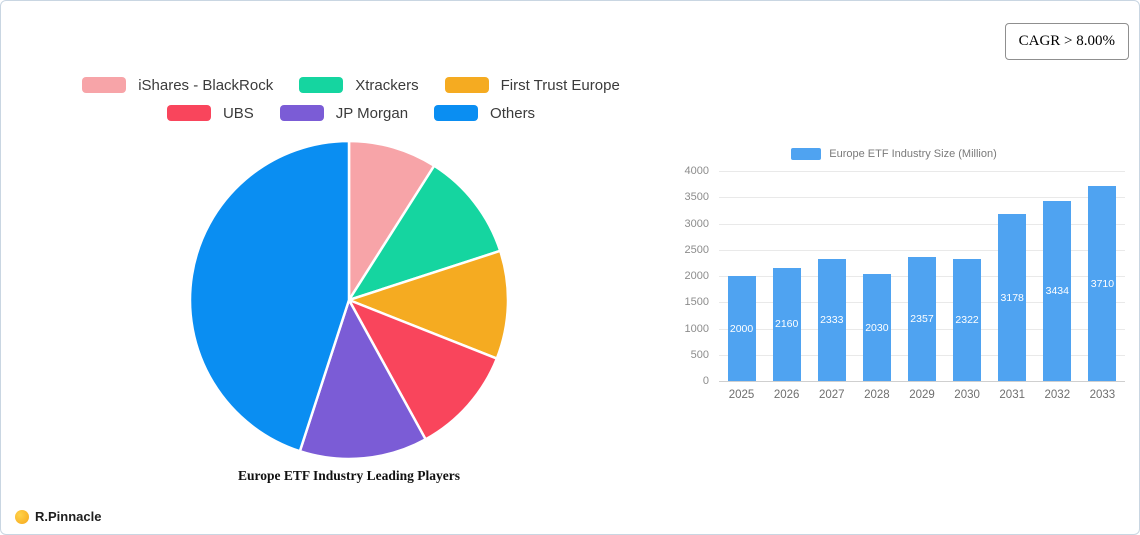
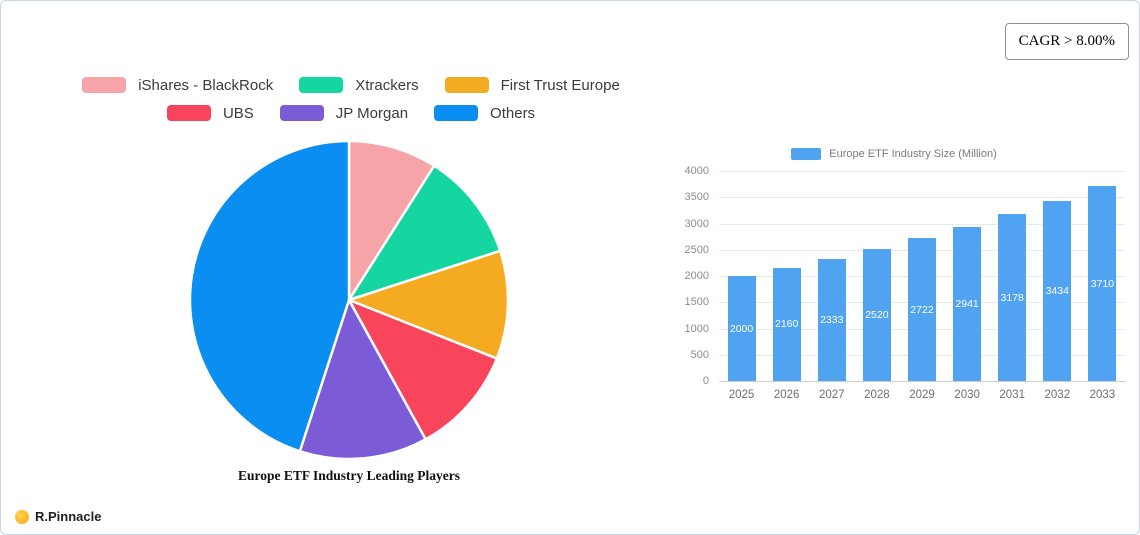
Europe ETF Industry Size (Million)/2028: 2030 -> 2520
Europe ETF Industry Size (Million)/2029: 2357 -> 2722
Europe ETF Industry Size (Million)/2030: 2322 -> 2941
